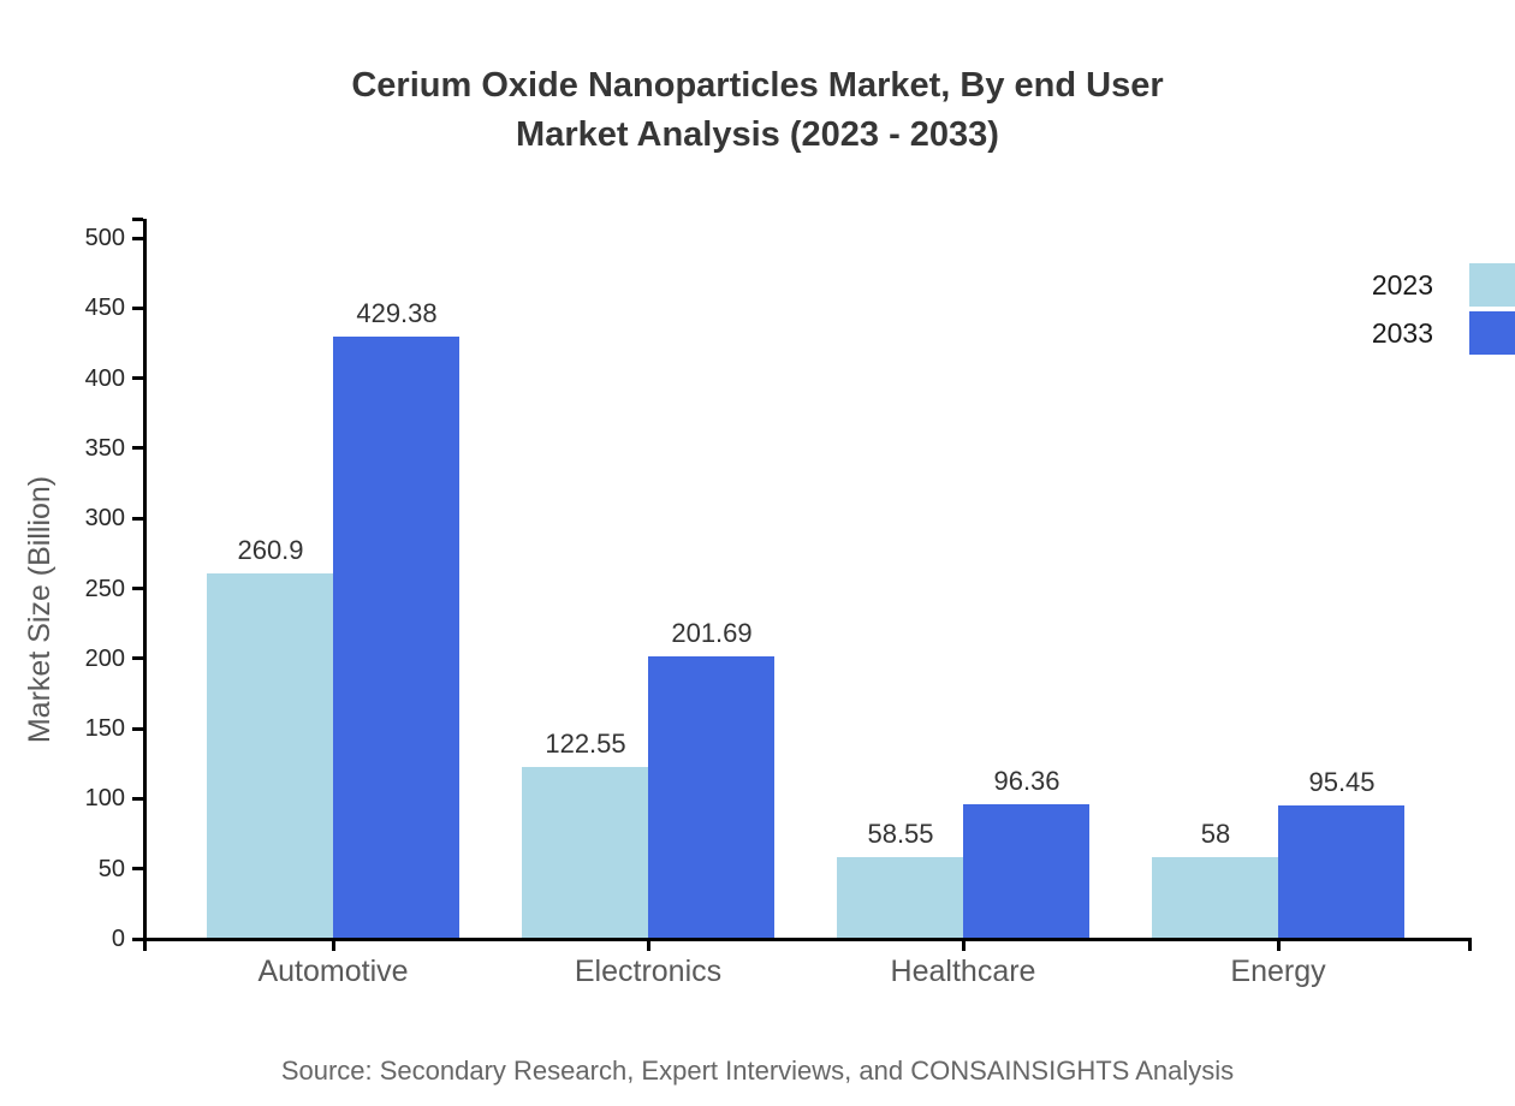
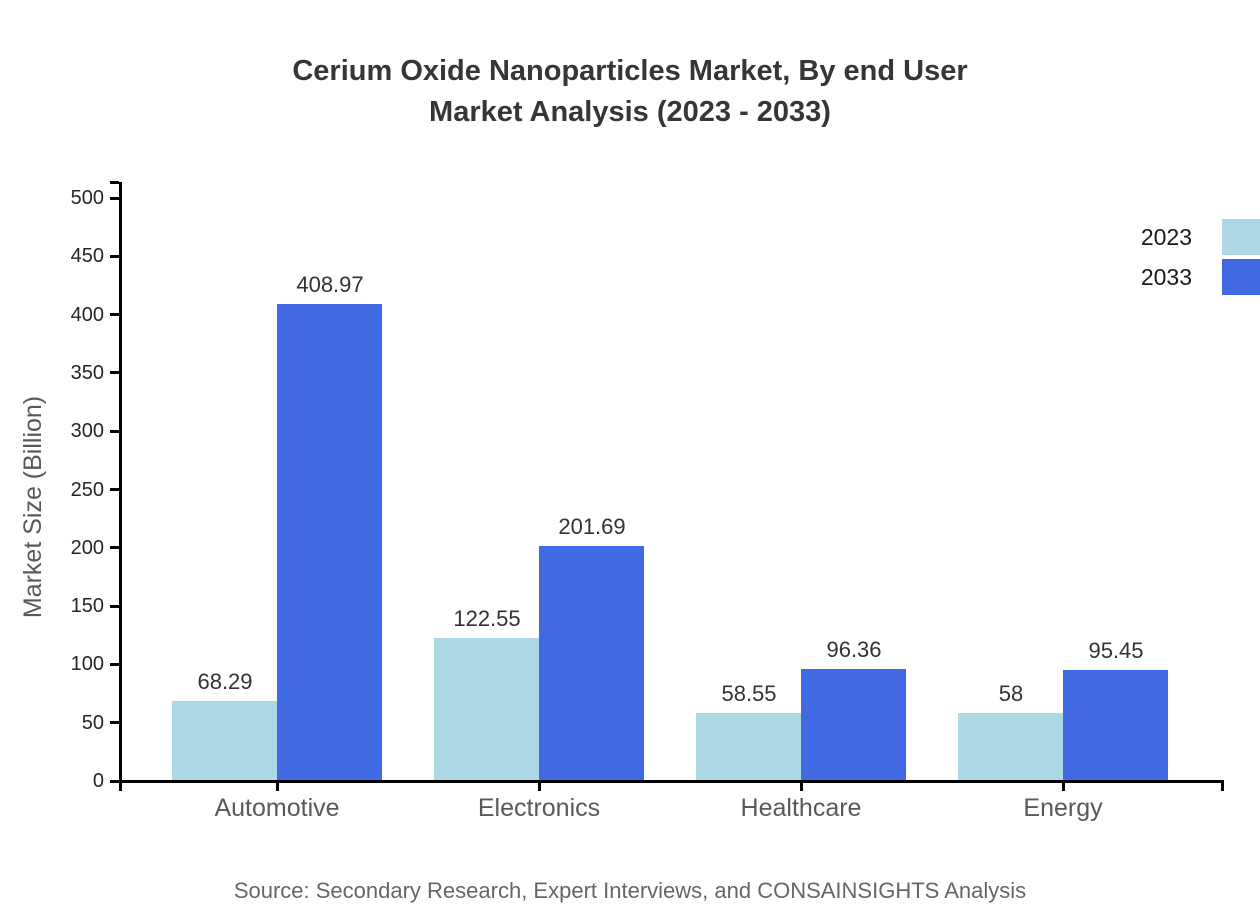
2023/Automotive: 260.9 -> 68.29
2033/Automotive: 429.38 -> 408.97
